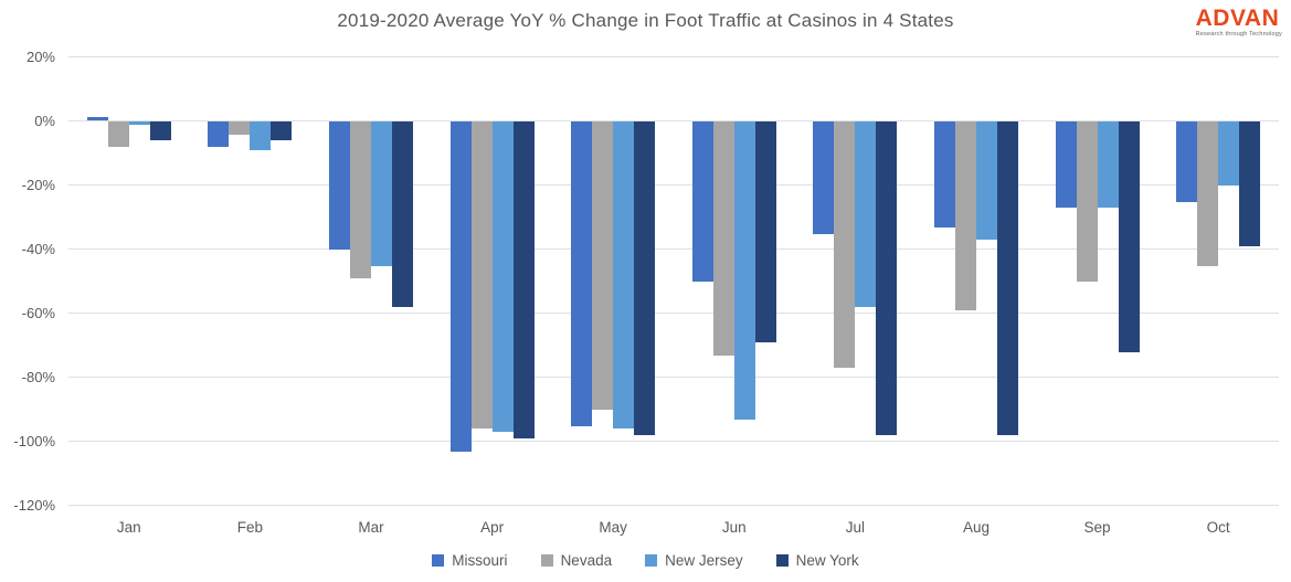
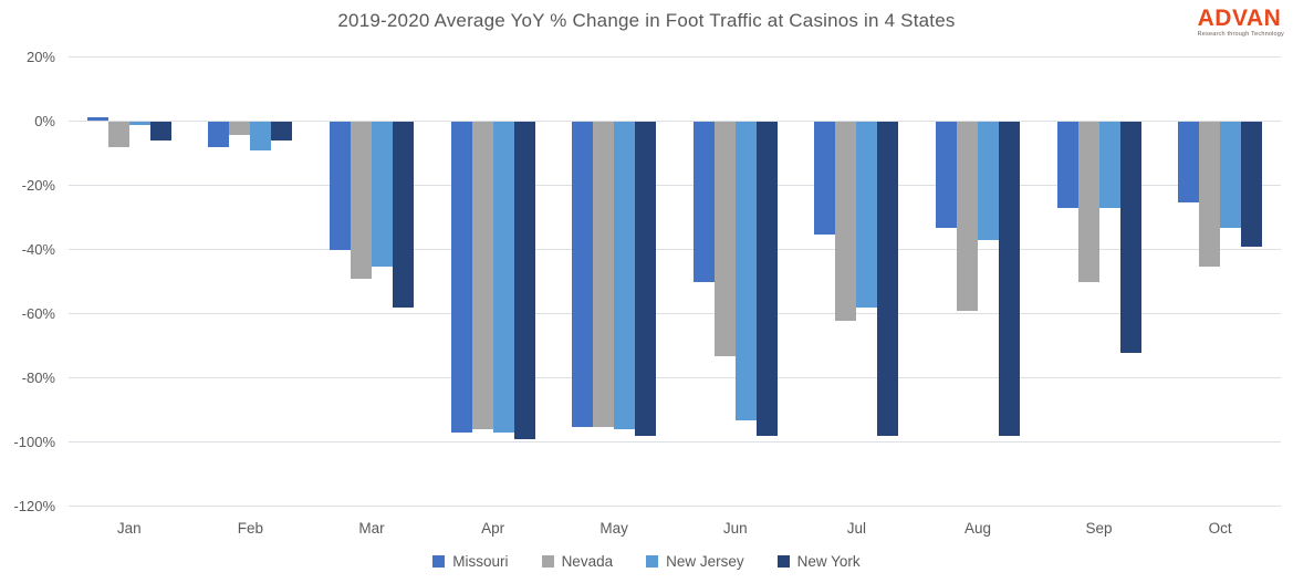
Missouri/Apr: -103% -> -97%
Nevada/May: -90% -> -95%
New York/Jun: -69% -> -98%
Nevada/Jul: -77% -> -62%
New Jersey/Oct: -20% -> -33%
